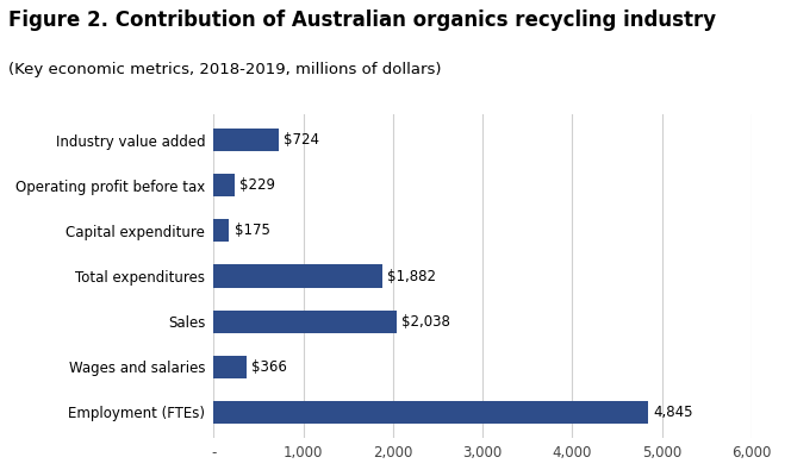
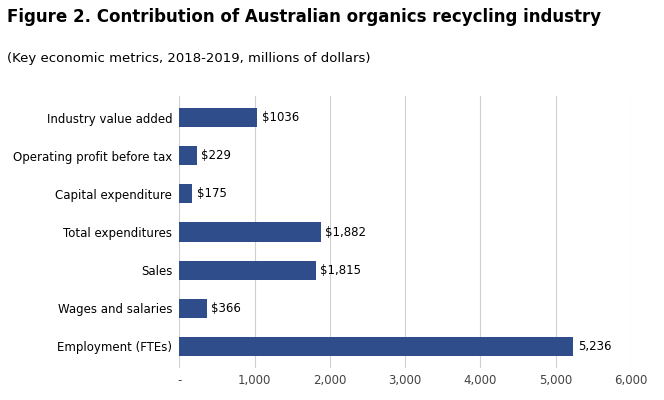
Industry value added: $724 -> $1036
Sales: $2,038 -> $1,815
Employment (FTEs): 4,845 -> 5,236
